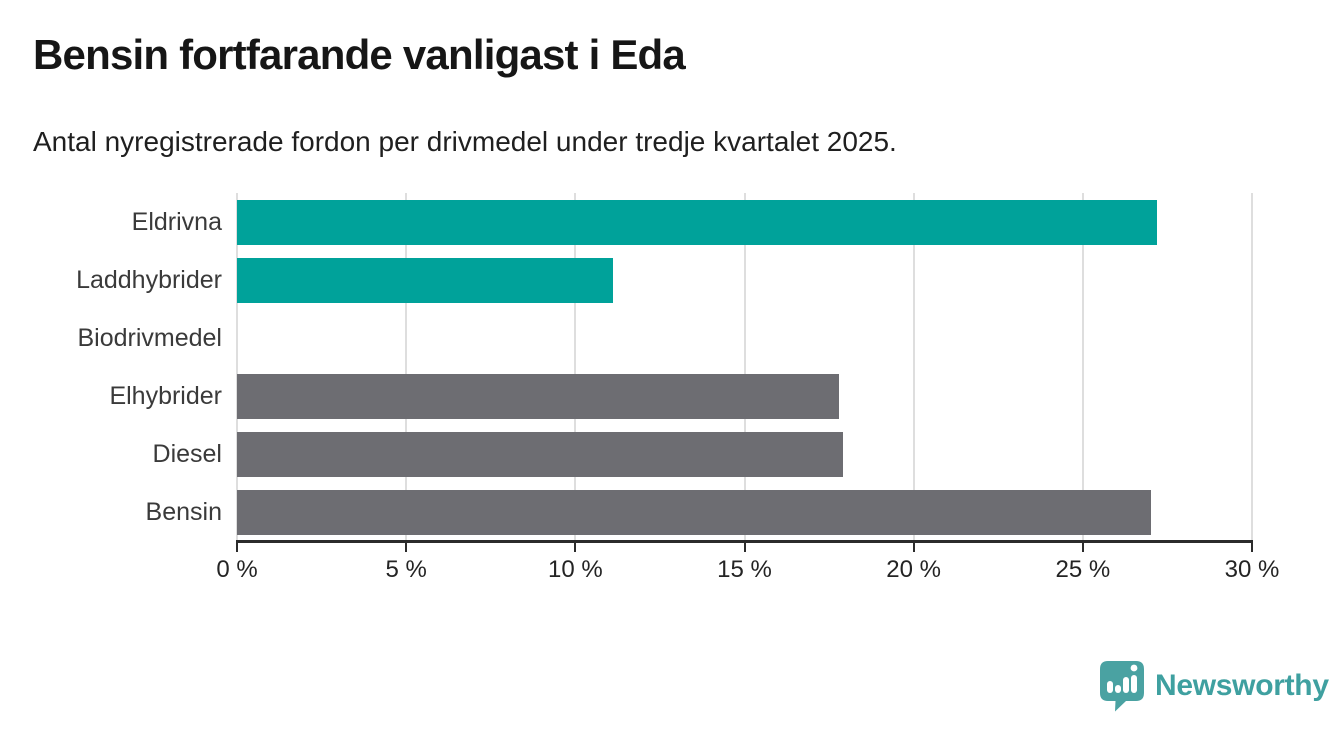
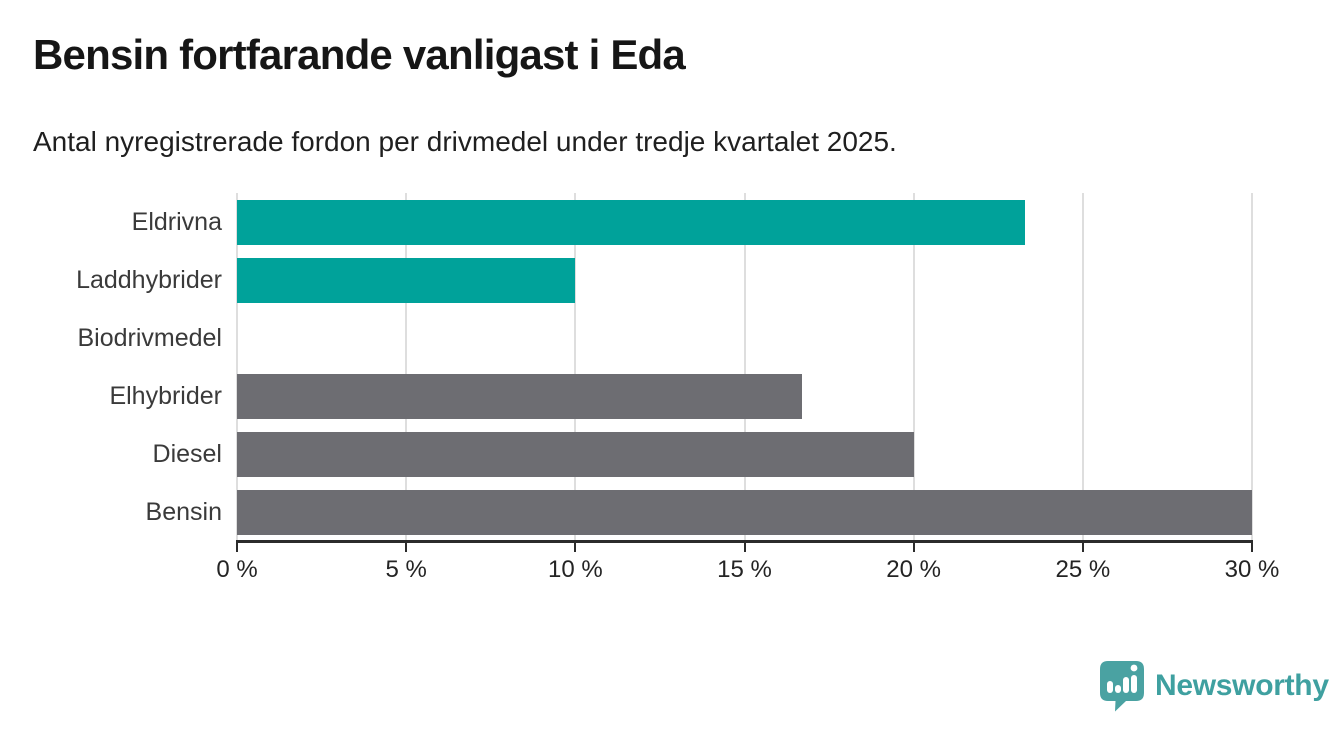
Eldrivna: 27.2% -> 23.3%
Laddhybrider: 11.1% -> 10.0%
Elhybrider: 17.8% -> 16.7%
Diesel: 17.9% -> 20.0%
Bensin: 27.0% -> 30.0%
